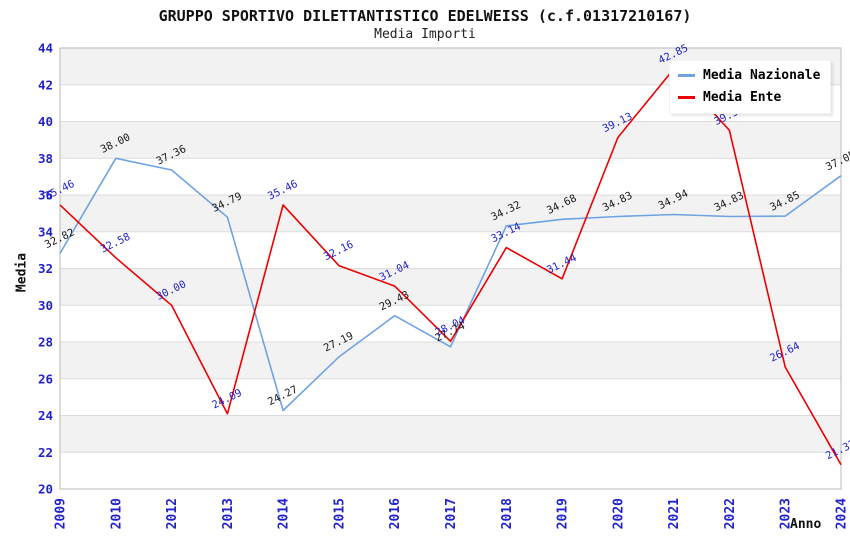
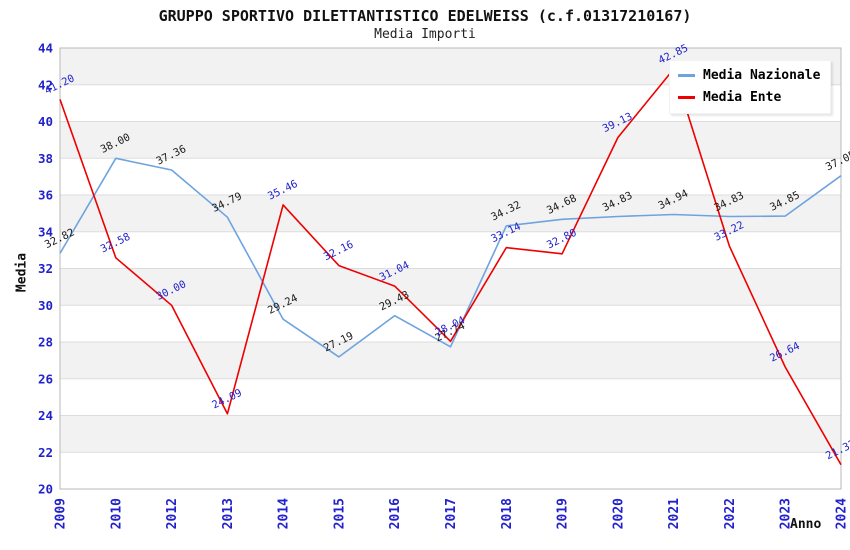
Media Ente/2009: 35.46 -> 41.20
Media Nazionale/2014: 24.27 -> 29.24
Media Ente/2019: 31.44 -> 32.80
Media Ente/2022: 39.52 -> 33.22
